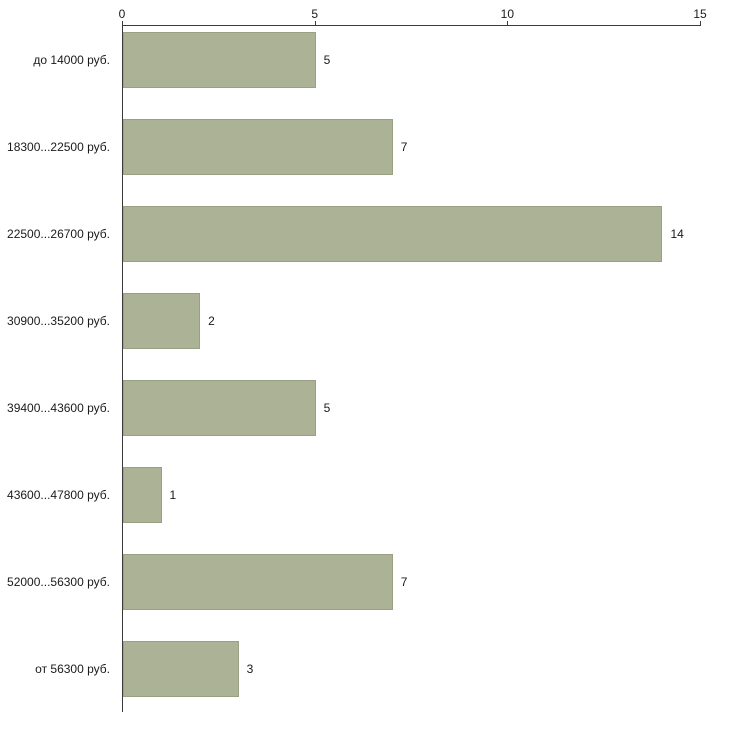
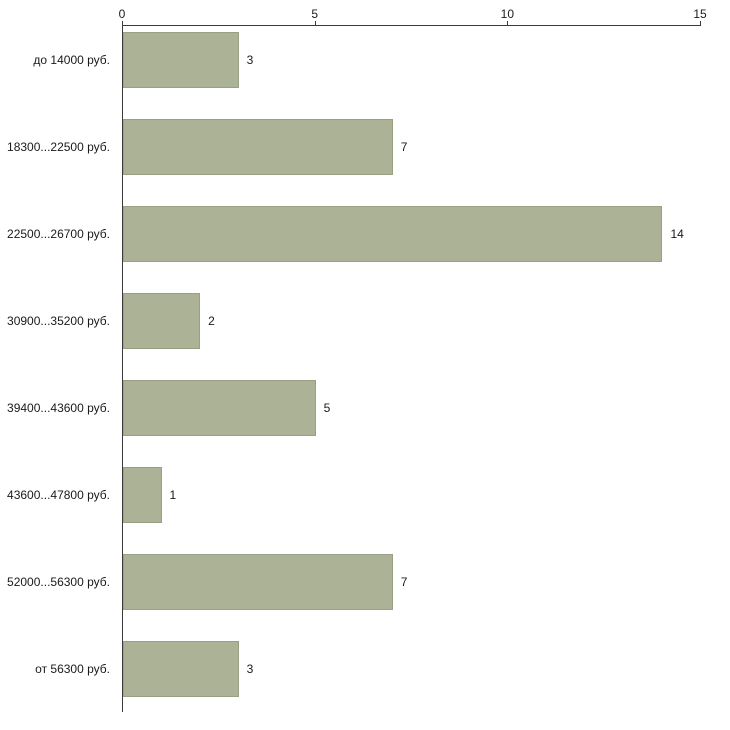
до 14000 руб.: 5 -> 3
